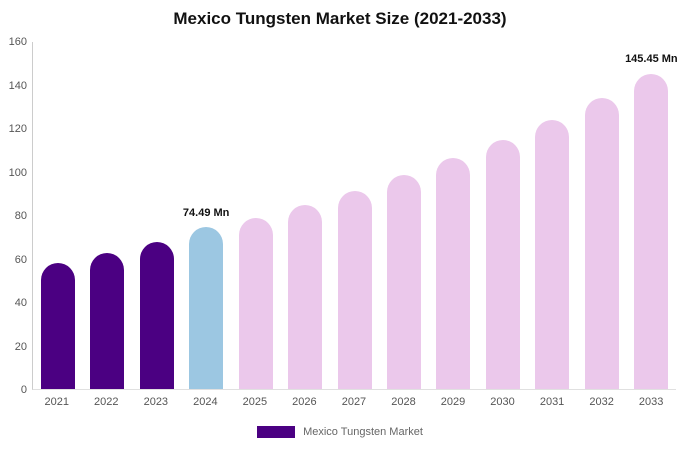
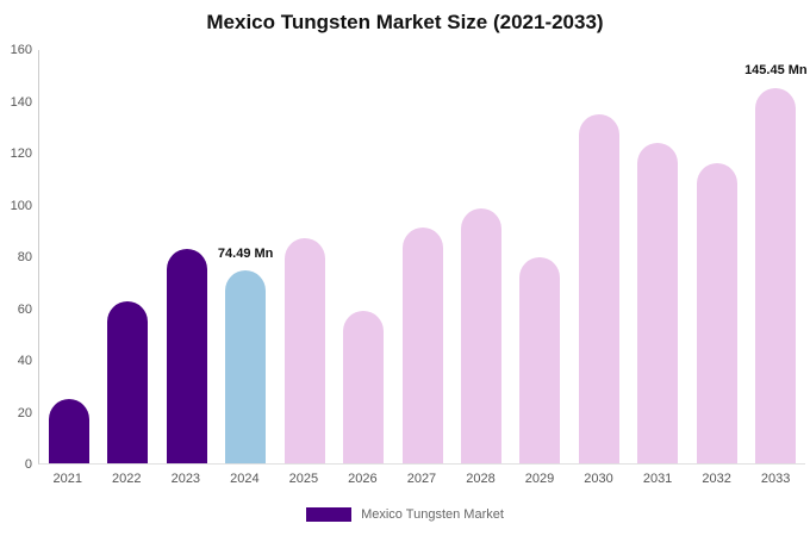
2021: 58 -> 25
2023: 68 -> 83
2025: 79 -> 87
2026: 85 -> 59
2029: 106 -> 80
2030: 115 -> 135
2032: 134 -> 116
